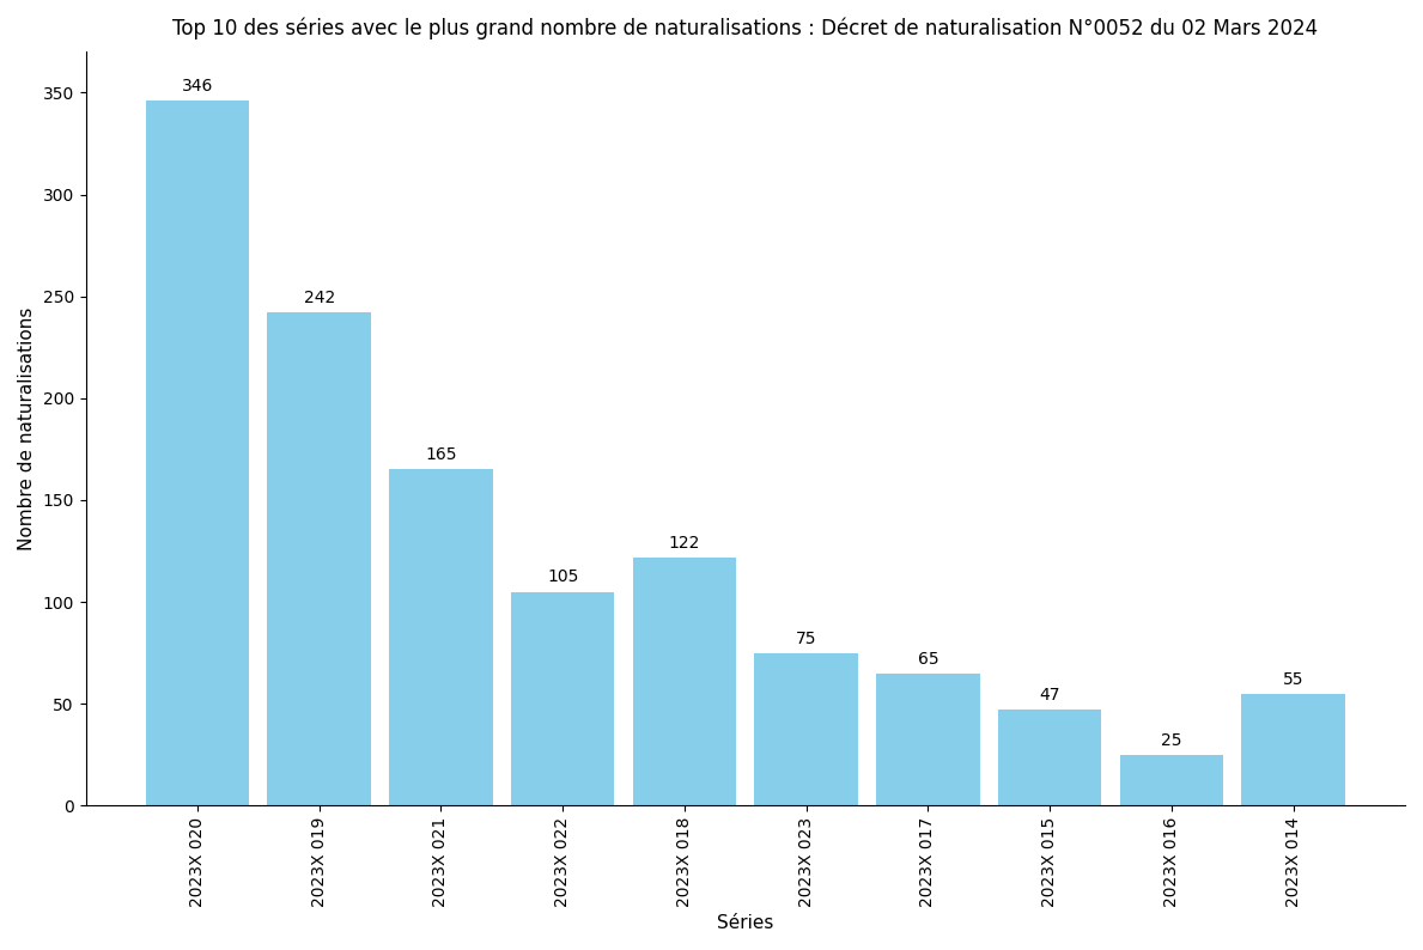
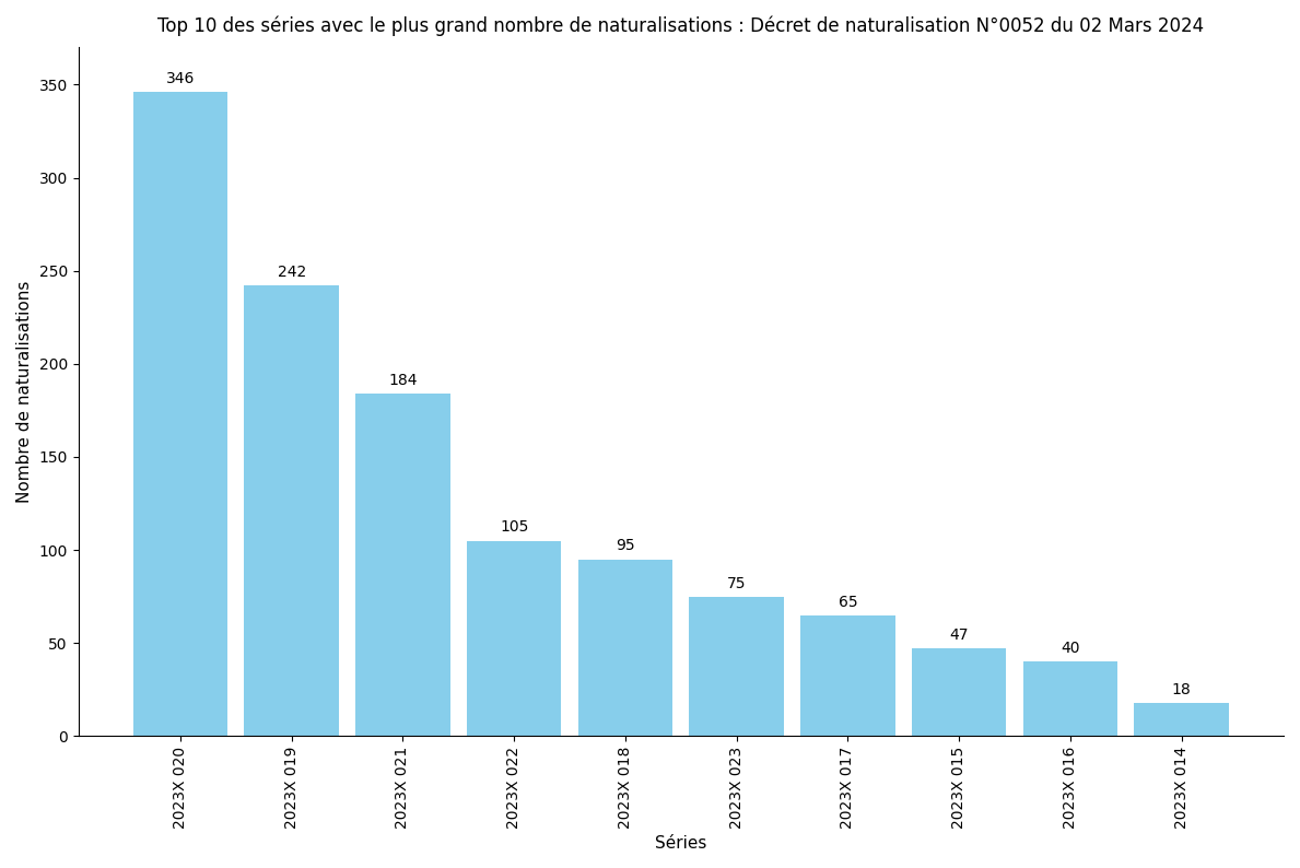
2023X 021: 165 -> 184
2023X 018: 122 -> 95
2023X 016: 25 -> 40
2023X 014: 55 -> 18
